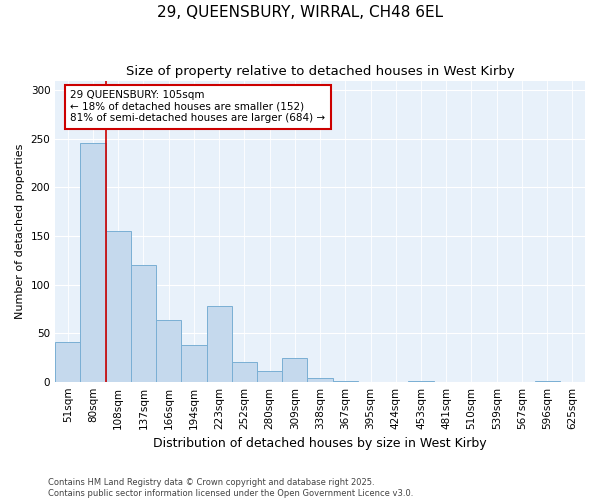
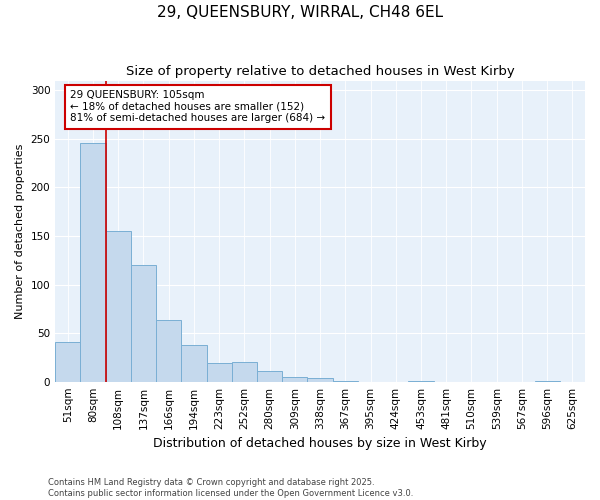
223sqm: 78 -> 19
309sqm: 24 -> 5
